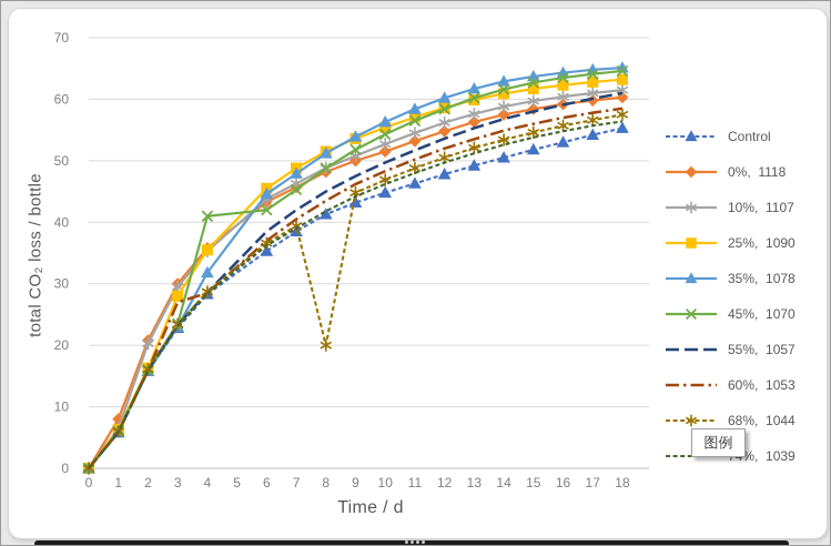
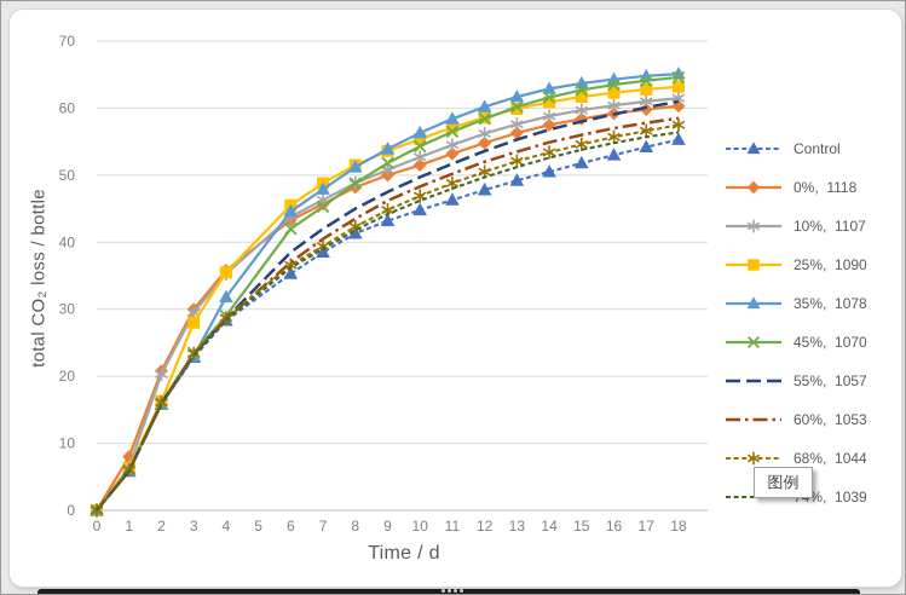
60%, 1053/3: 27 -> 23
45%, 1070/4: 41 -> 29
68%, 1044/8: 20 -> 42
